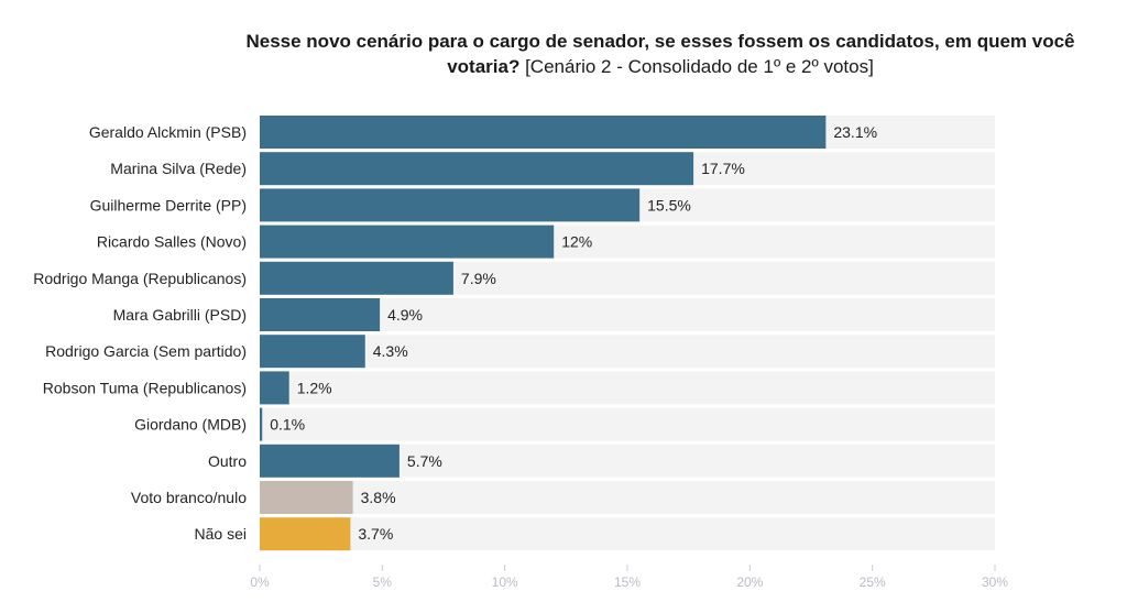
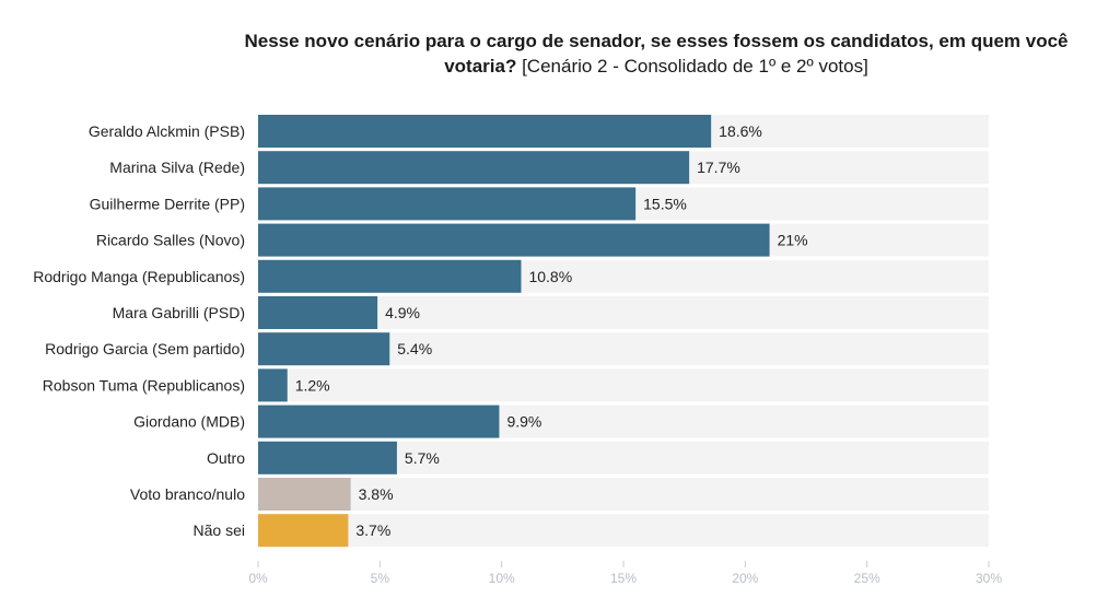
Geraldo Alckmin (PSB): 23.1% -> 18.6%
Ricardo Salles (Novo): 12% -> 21%
Rodrigo Manga (Republicanos): 7.9% -> 10.8%
Rodrigo Garcia (Sem partido): 4.3% -> 5.4%
Giordano (MDB): 0.1% -> 9.9%
